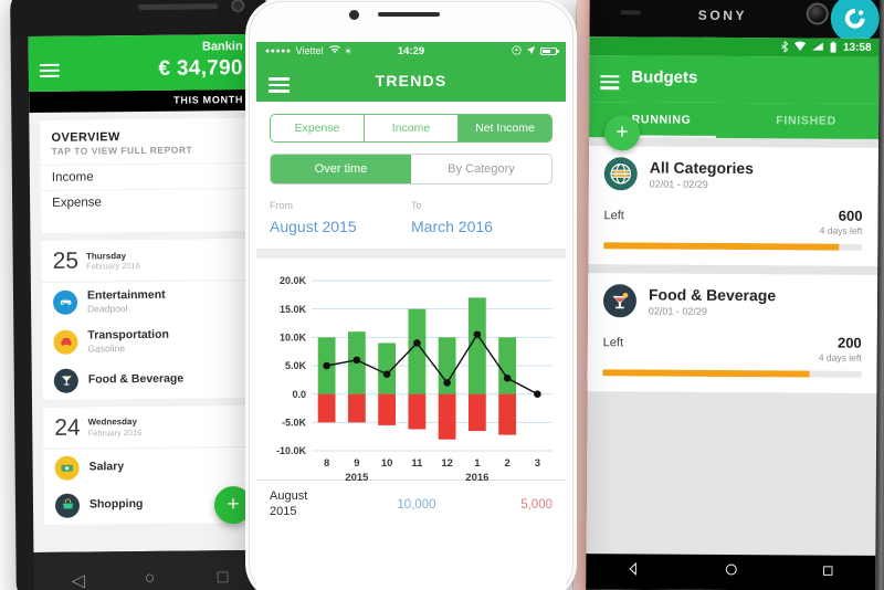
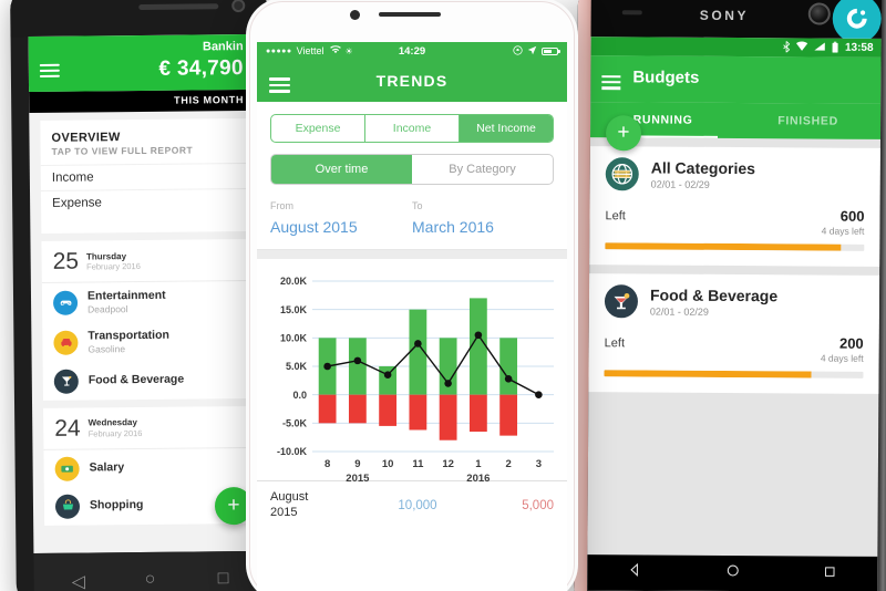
Income/9: 11K -> 10K
Income/10: 9K -> 5K
